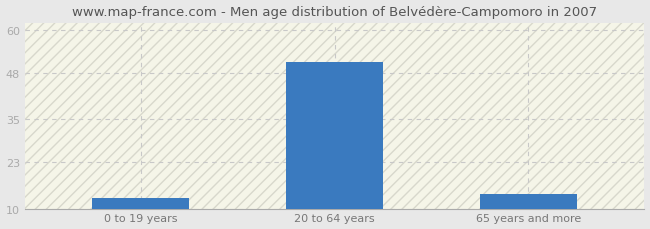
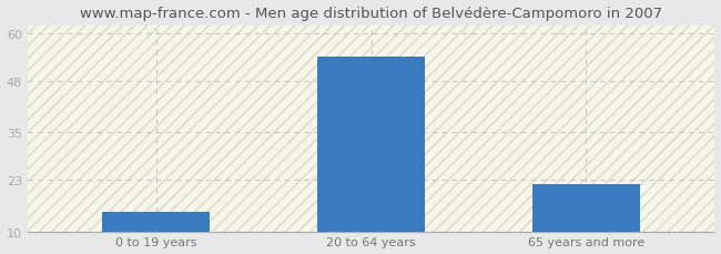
0 to 19 years: 13 -> 15
20 to 64 years: 51 -> 54
65 years and more: 14 -> 22
